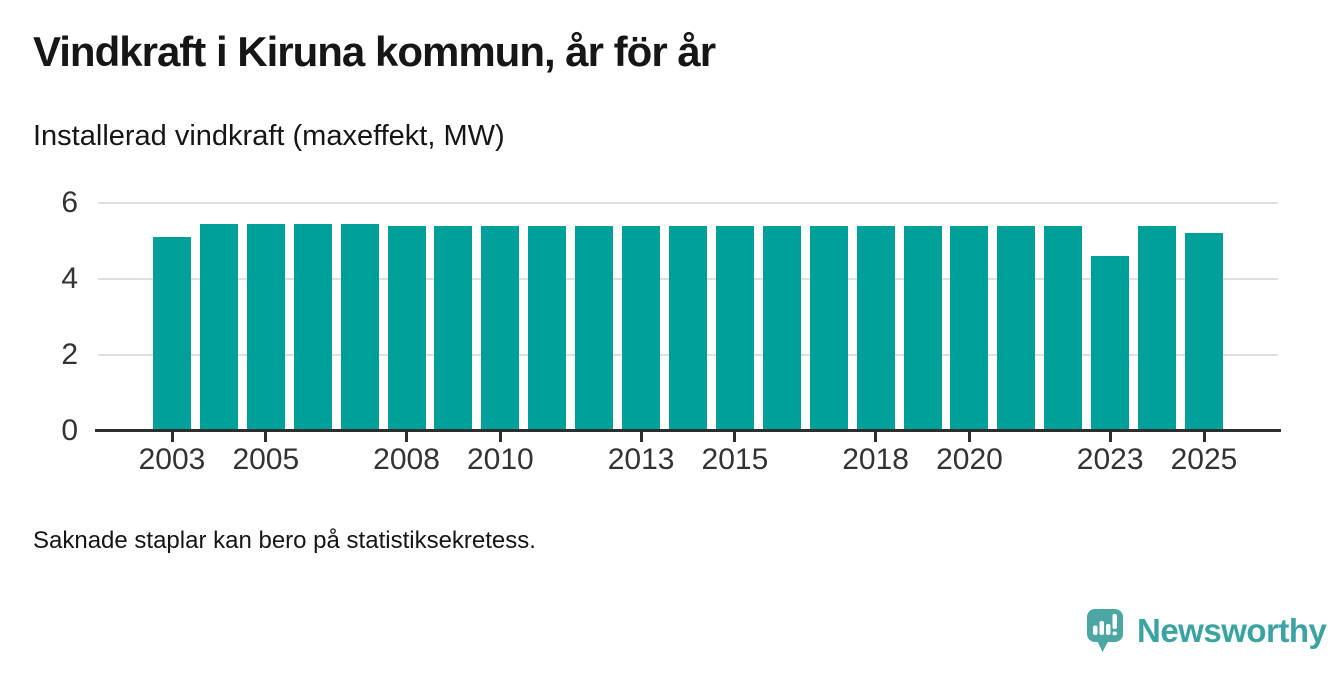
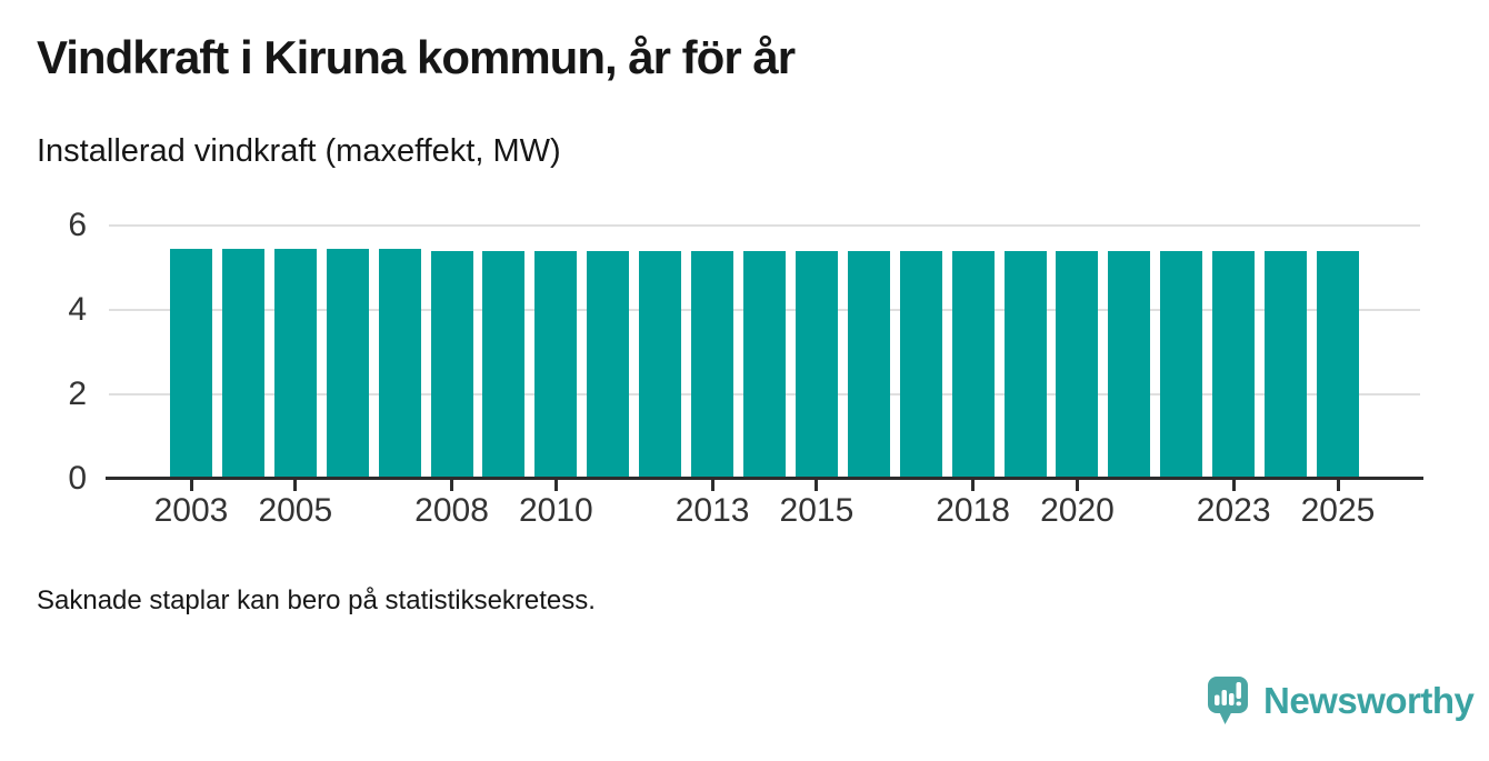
2003: 5.1 -> 5.5
2023: 4.6 -> 5.4
2025: 5.2 -> 5.4
